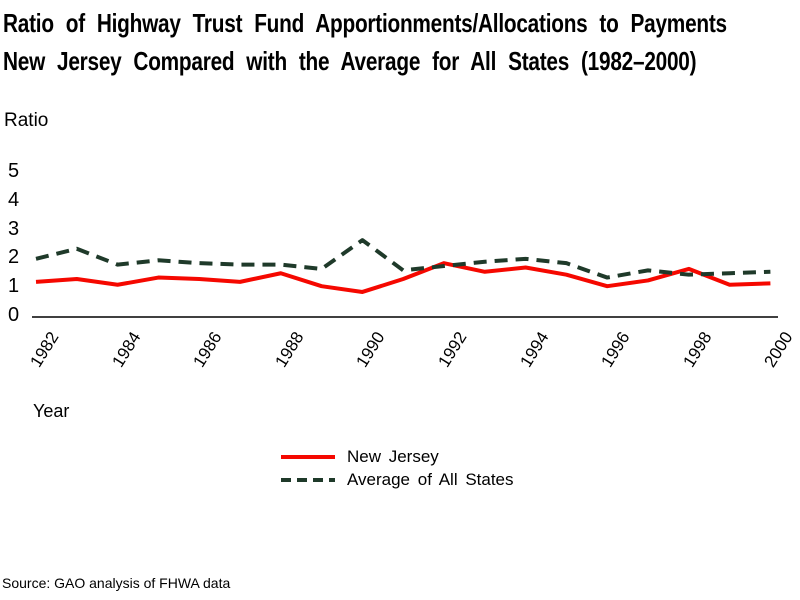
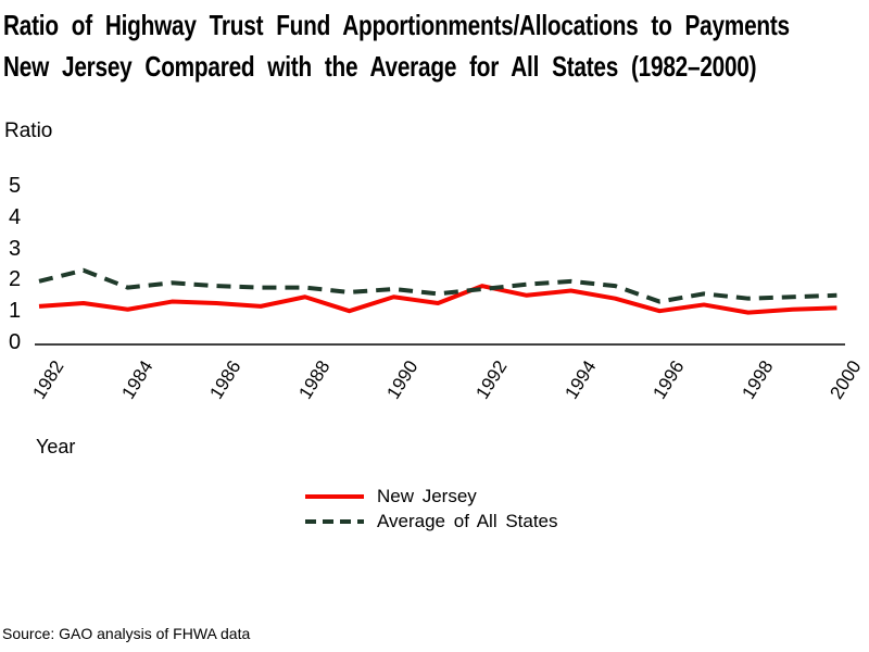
New Jersey/1990: 0.8 -> 1.4
Average of All States/1990: 2.6 -> 1.7
New Jersey/1998: 1.6 -> 0.9
